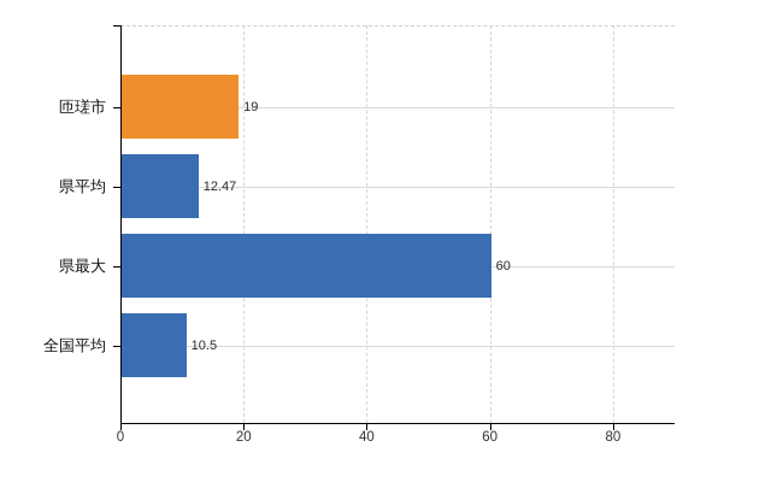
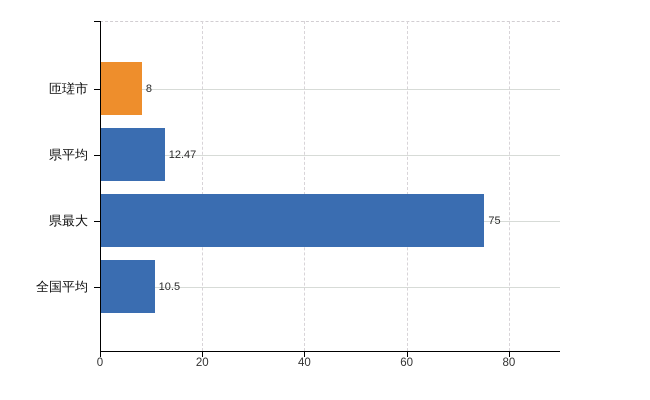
匝瑳市: 19 -> 8
県最大: 60 -> 75
